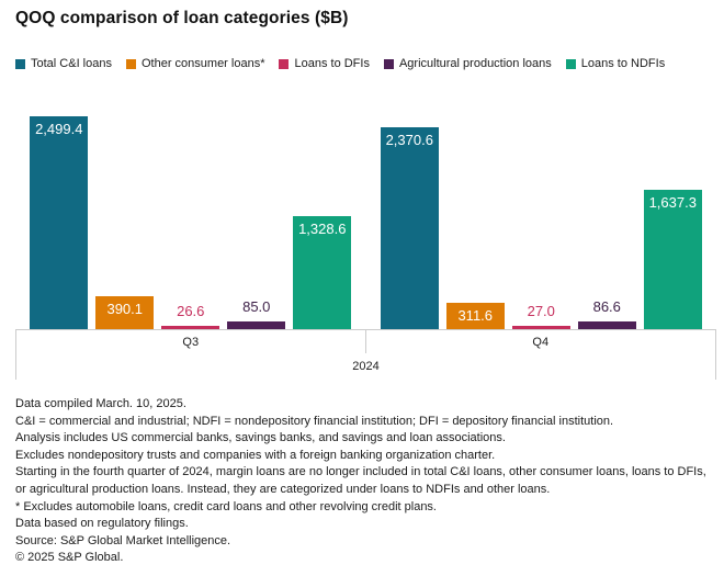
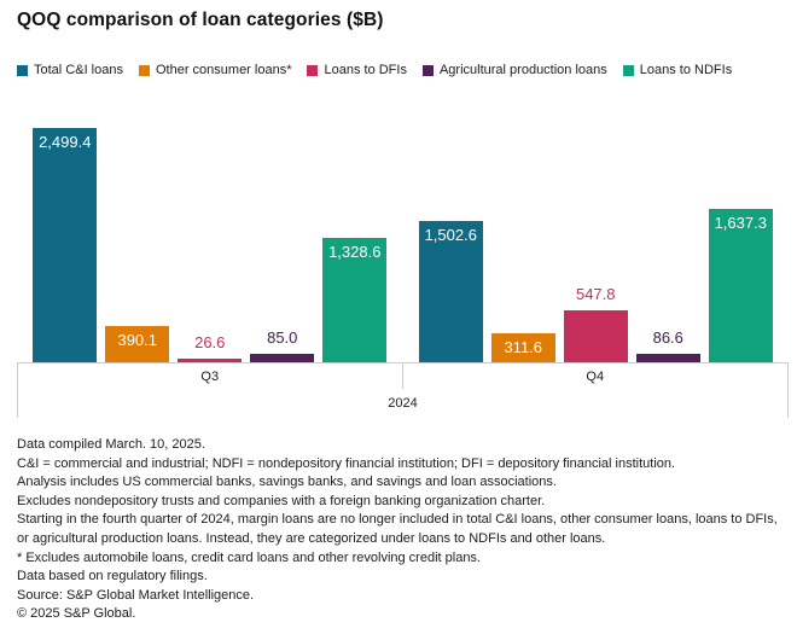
Total C&I loans/Q4: 2,370.6 -> 1,502.6
Loans to DFIs/Q4: 27.0 -> 547.8
